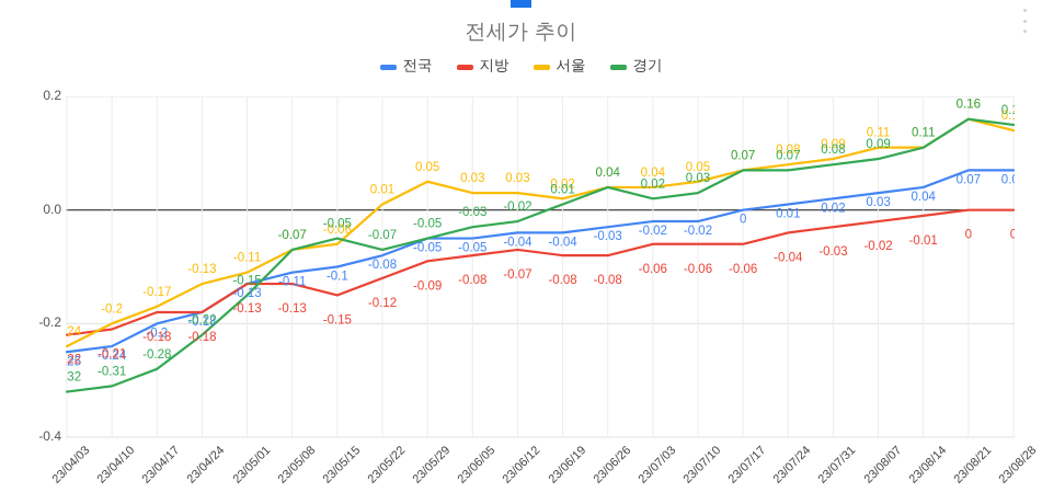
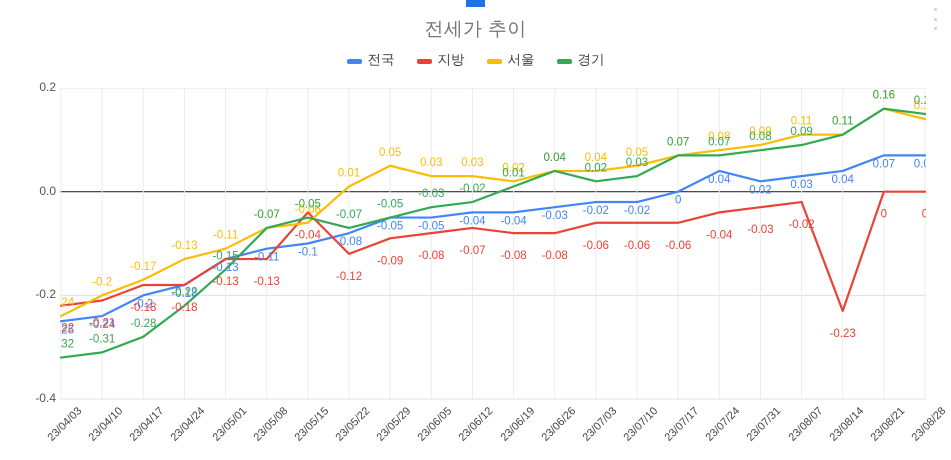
지방/23/05/15: -0.15 -> -0.04
전국/23/07/24: 0.01 -> 0.04
지방/23/08/14: -0.01 -> -0.23
